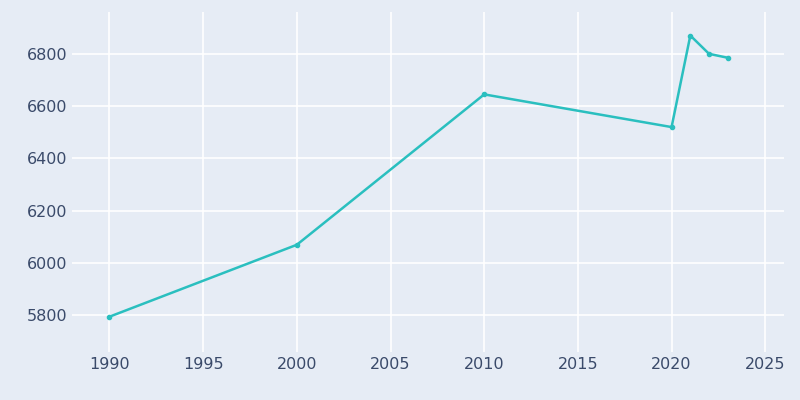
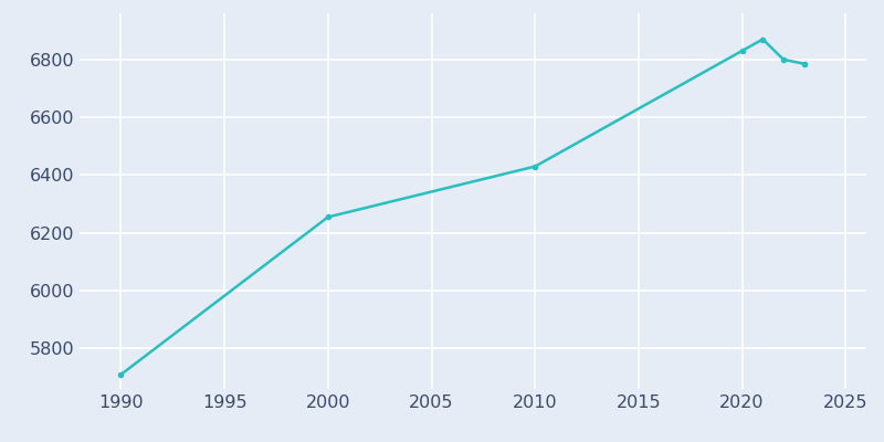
1990: 5795 -> 5710
2000: 6070 -> 6255
2010: 6645 -> 6430
2020: 6520 -> 6830
